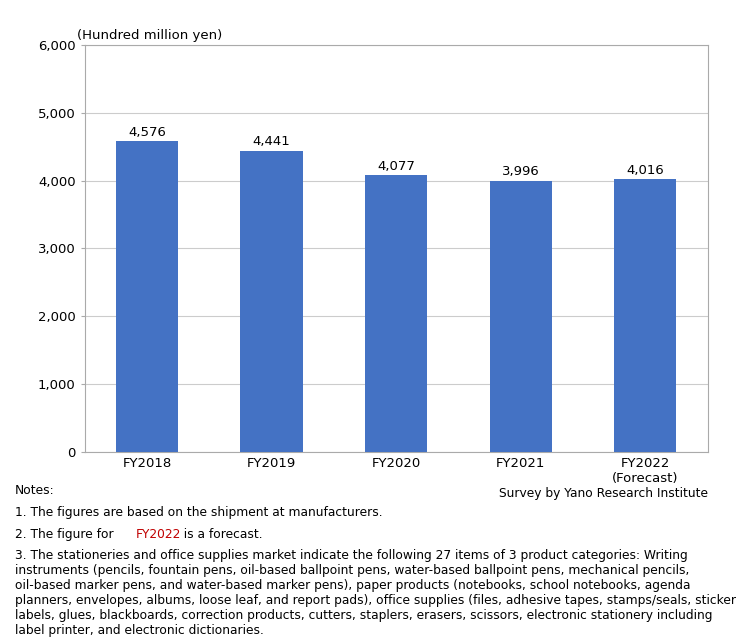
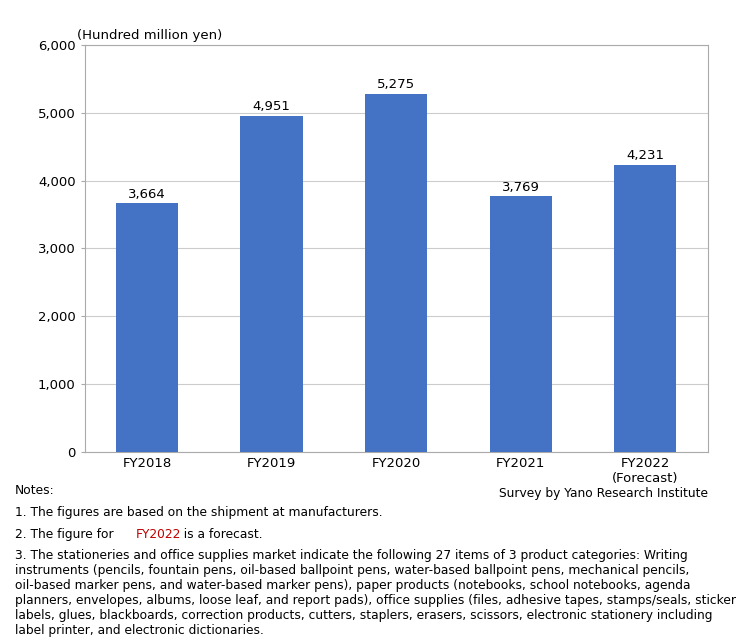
FY2018: 4,576 -> 3,664
FY2019: 4,441 -> 4,951
FY2020: 4,077 -> 5,275
FY2021: 3,996 -> 3,769
FY2022 (Forecast): 4,016 -> 4,231
